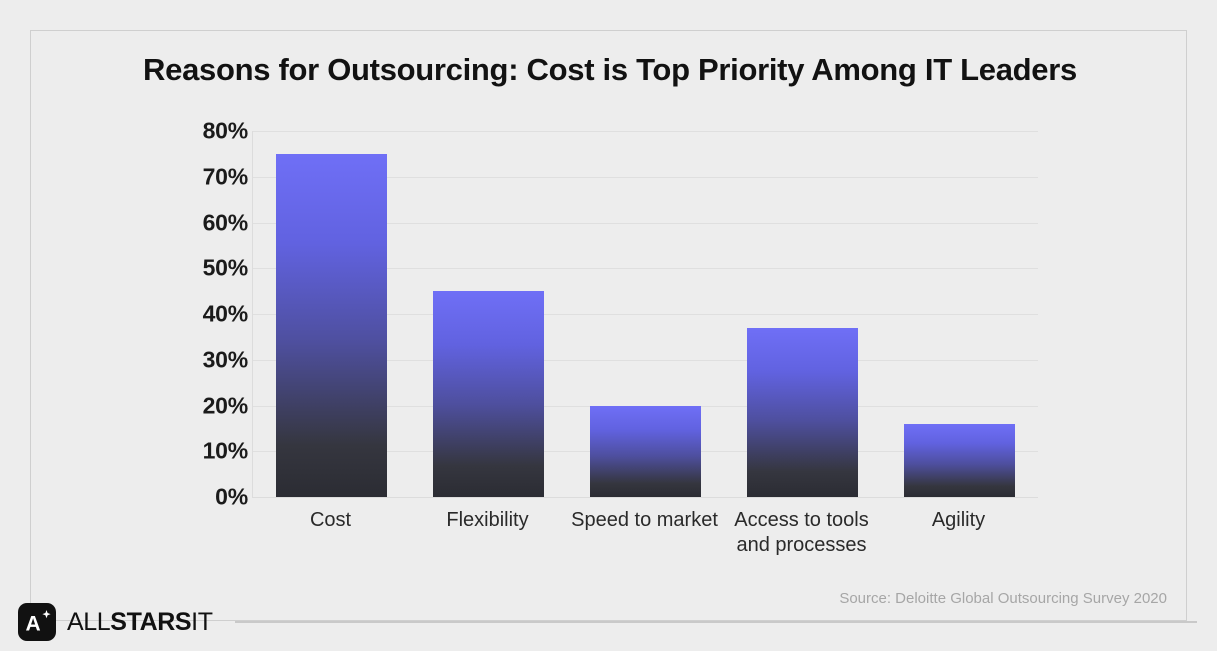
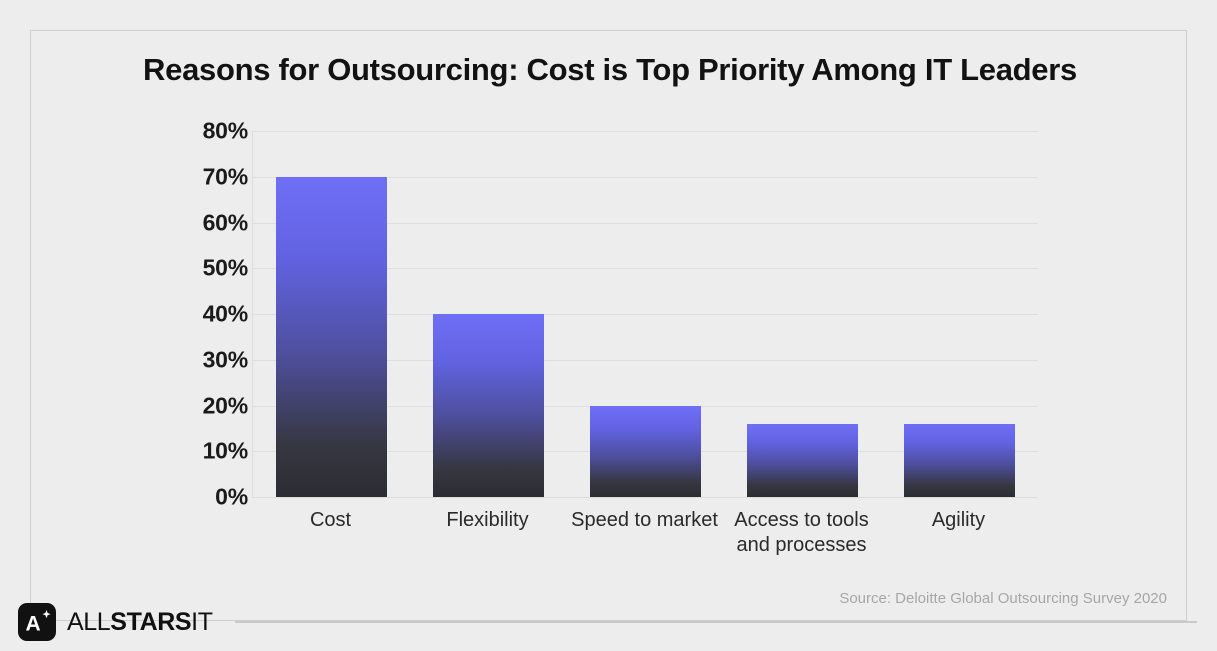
Cost: 75% -> 70%
Flexibility: 45% -> 40%
Access to tools and processes: 37% -> 16%
